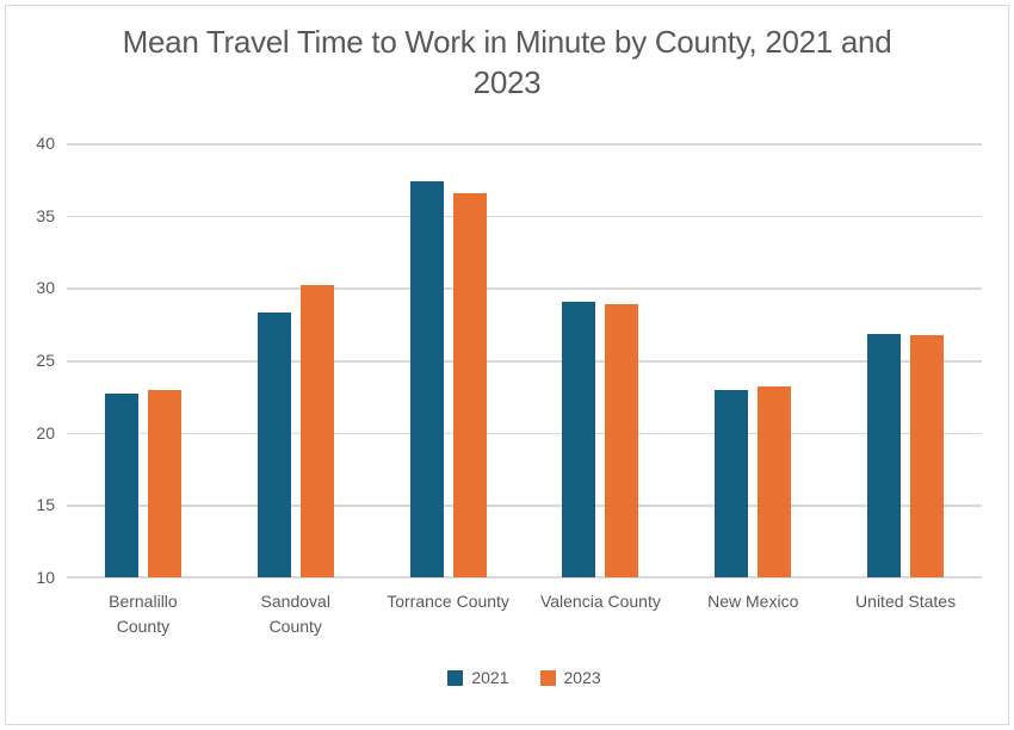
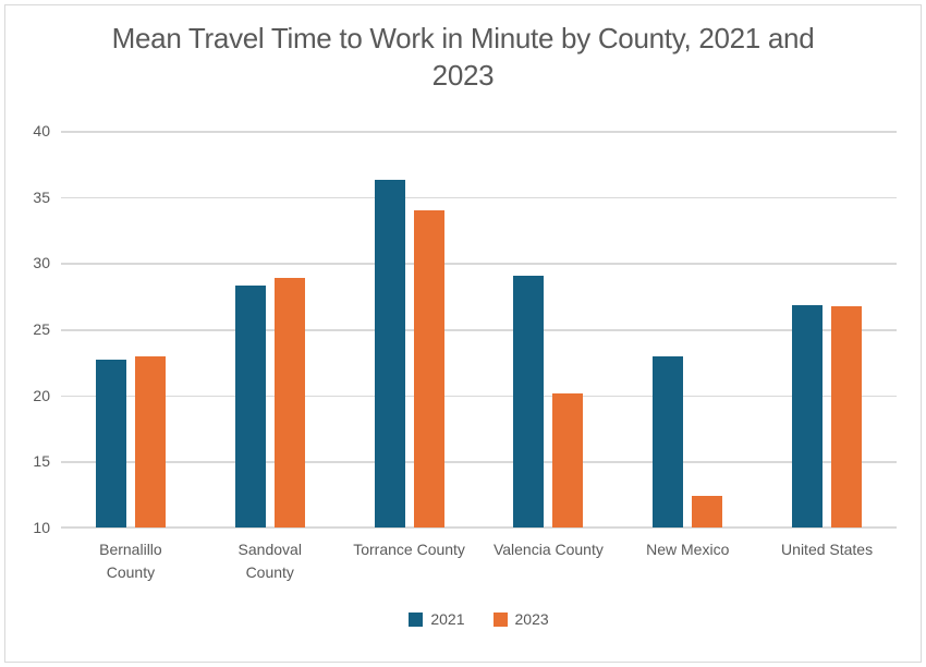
2023/Sandoval County: 30.2 -> 28.9
2021/Torrance County: 37.4 -> 36.3
2023/Torrance County: 36.5 -> 34.0
2023/Valencia County: 28.9 -> 20.1
2023/New Mexico: 23.2 -> 12.4
